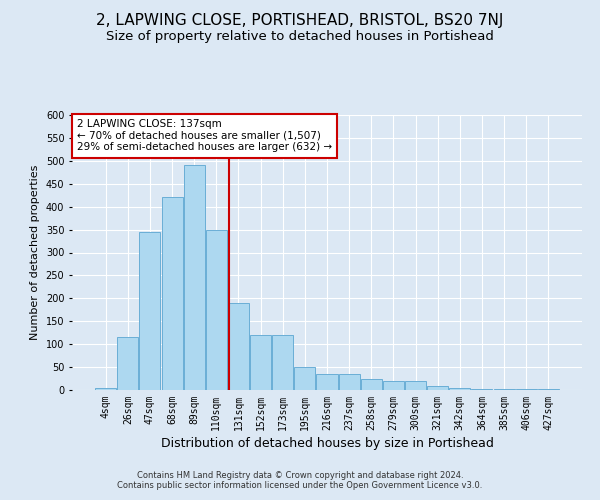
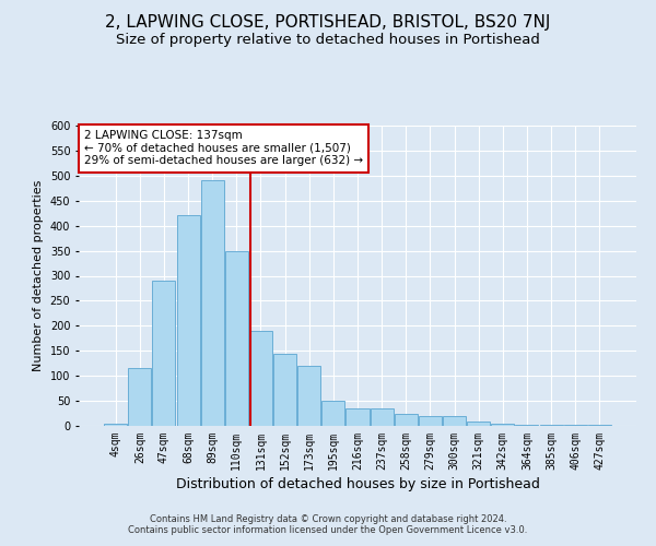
47sqm: 345 -> 290
152sqm: 120 -> 145
